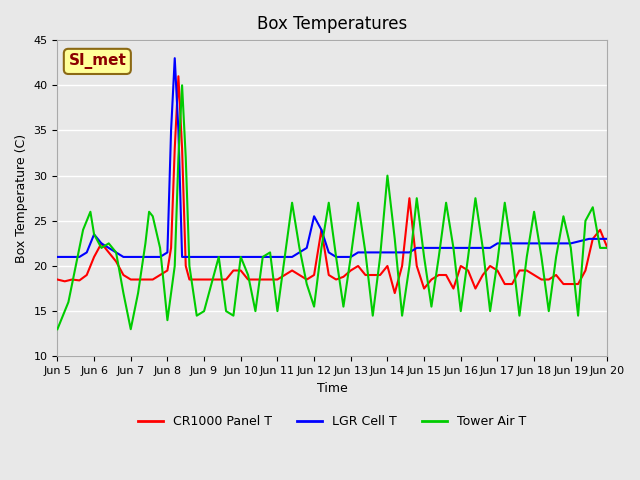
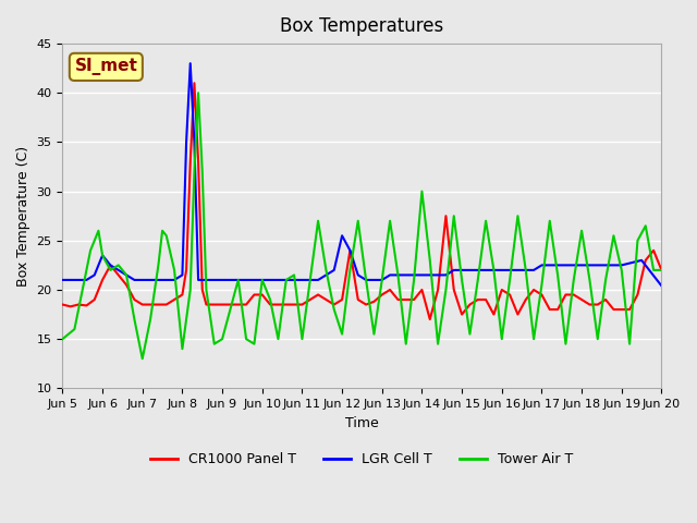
Tower Air T/Jun 5: 13.0 -> 15.0
LGR Cell T/Jun 20: 23.0 -> 20.4
